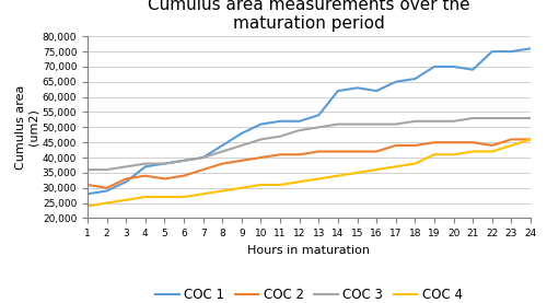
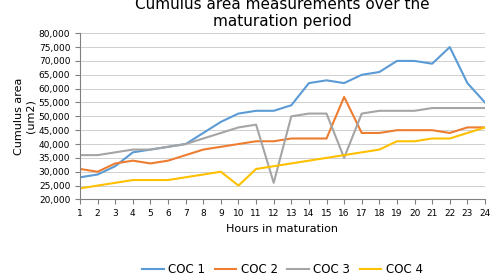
COC 4/10: 31,000 -> 25,000
COC 3/12: 49,000 -> 26,000
COC 2/16: 42,000 -> 57,000
COC 3/16: 51,000 -> 35,000
COC 1/23: 75,000 -> 62,000
COC 1/24: 76,000 -> 55,000
